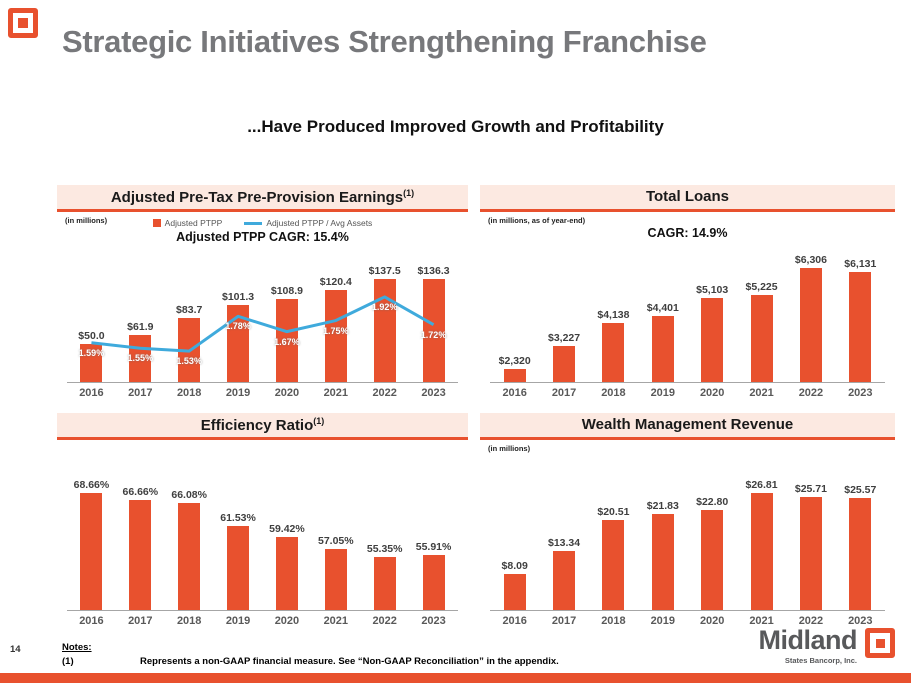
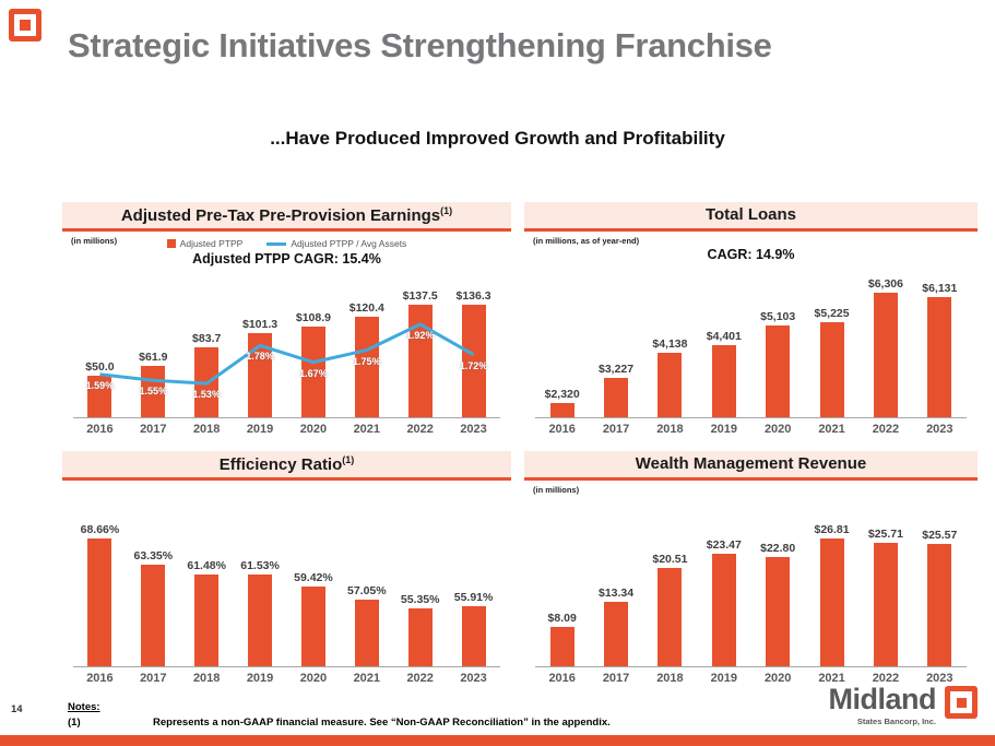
Efficiency Ratio/2017: 66.66% -> 63.35%
Efficiency Ratio/2018: 66.08% -> 61.48%
Wealth Management Revenue/2019: $21.83 -> $23.47
